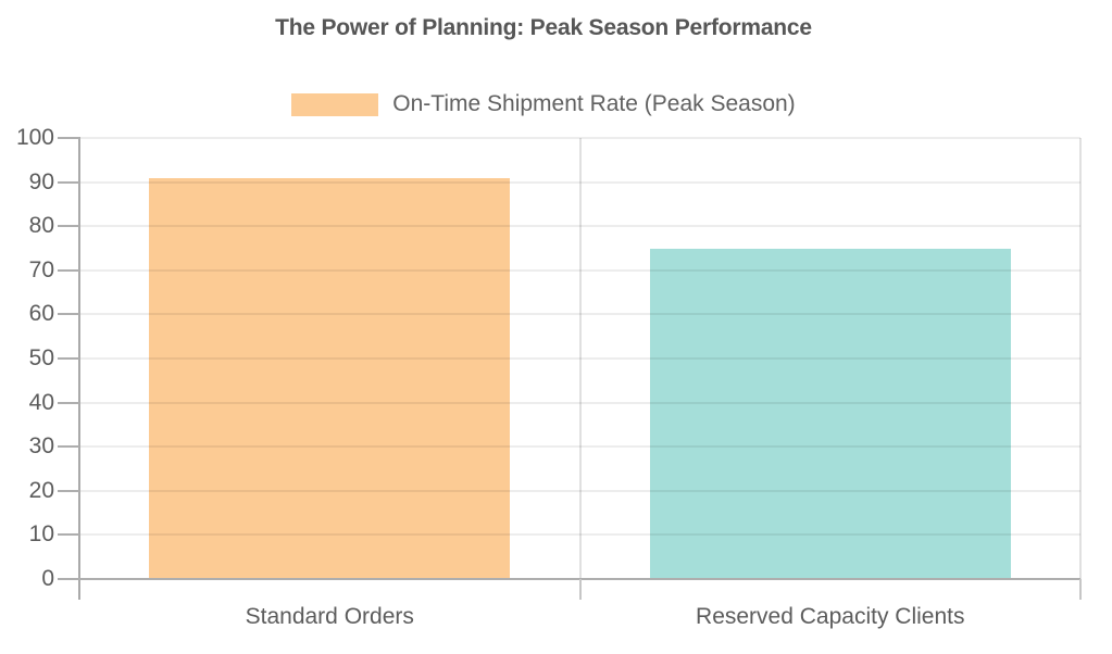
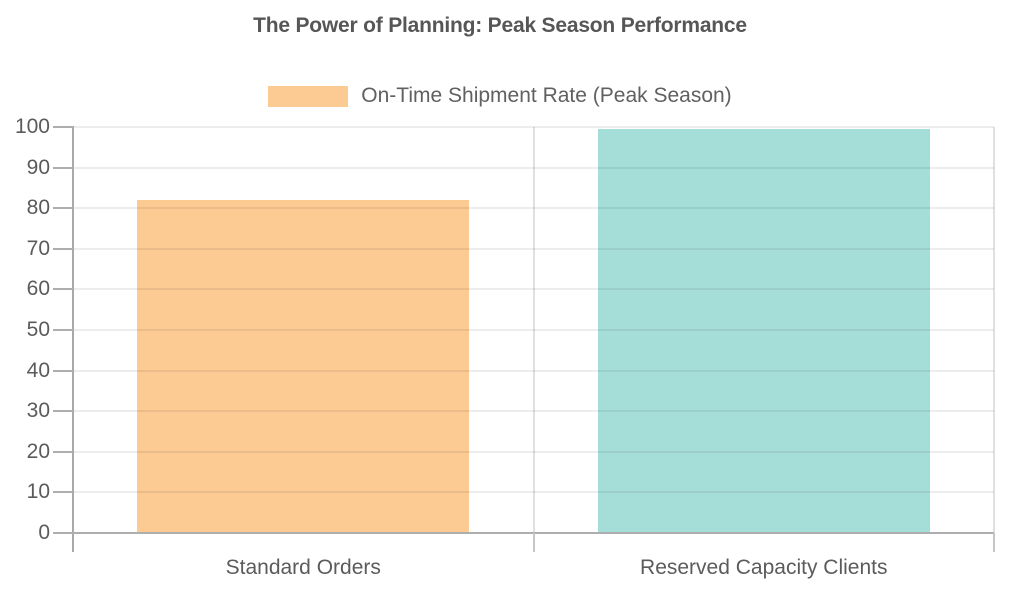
Standard Orders: 91 -> 82
Reserved Capacity Clients: 75 -> 100
